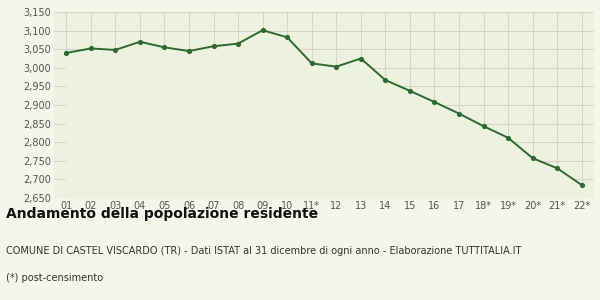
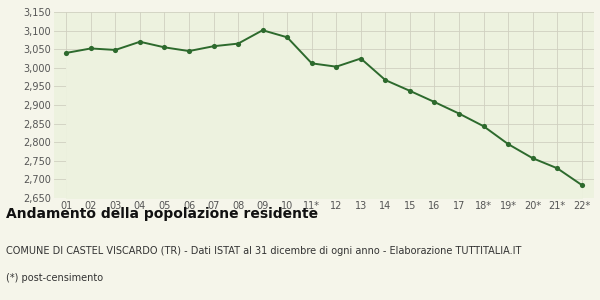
19*: 2,812 -> 2,795
